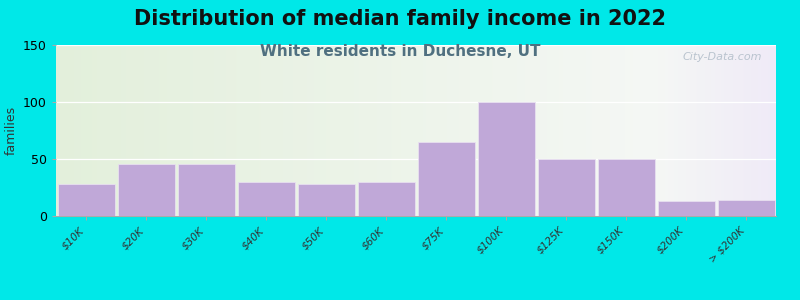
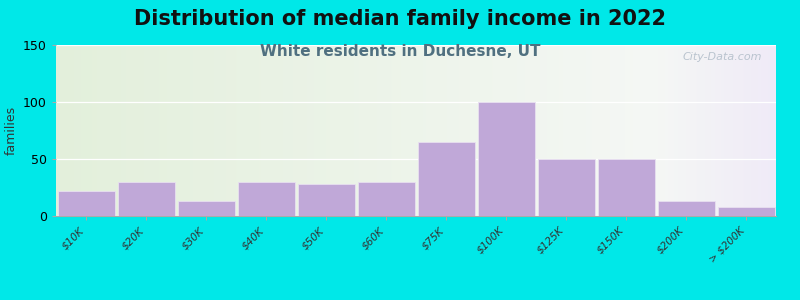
$10K: 28 -> 22
$20K: 46 -> 30
$30K: 46 -> 13
> $200K: 14 -> 8
